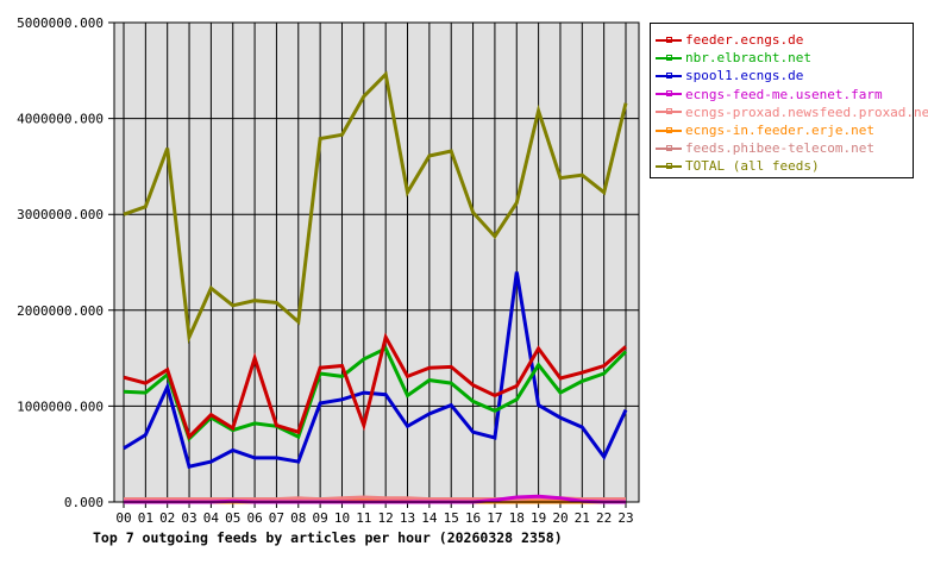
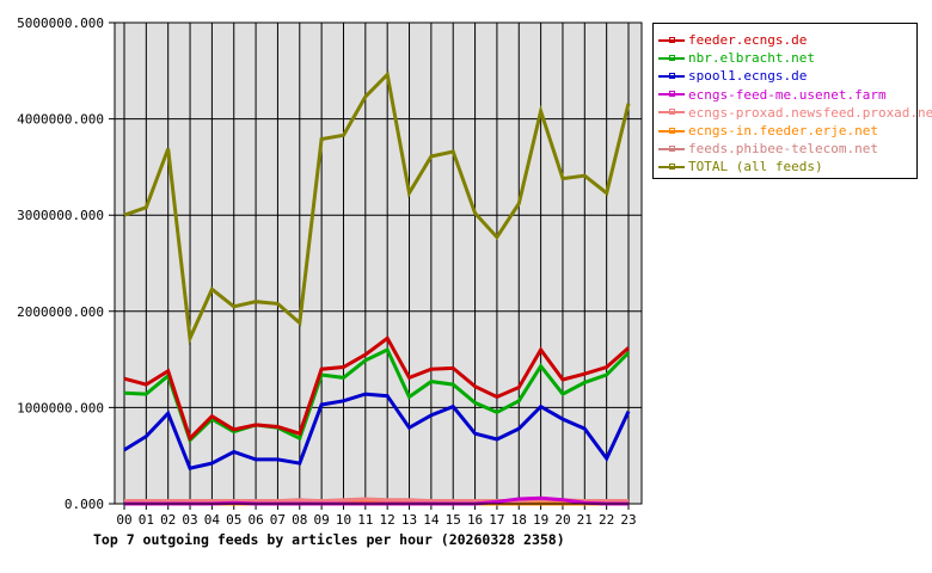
spool1.ecngs.de/02: 1200000 -> 900000
feeder.ecngs.de/06: 1500000 -> 800000
feeder.ecngs.de/11: 800000 -> 1600000
spool1.ecngs.de/18: 2400000 -> 800000
